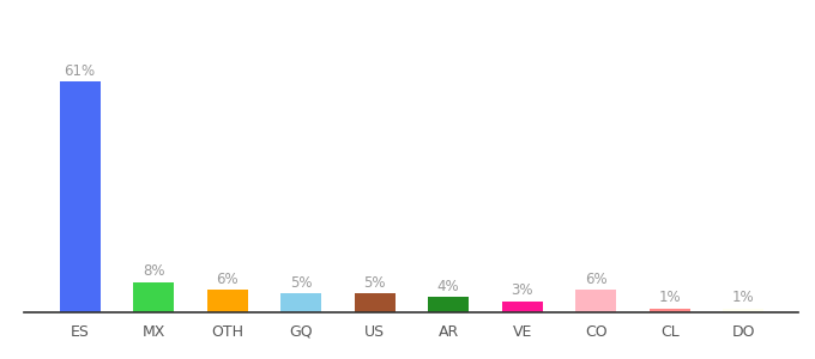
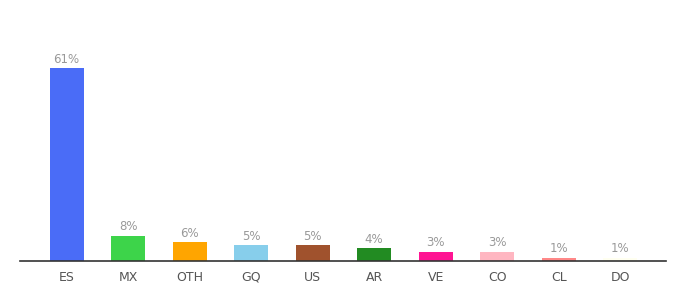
CO: 6% -> 3%
